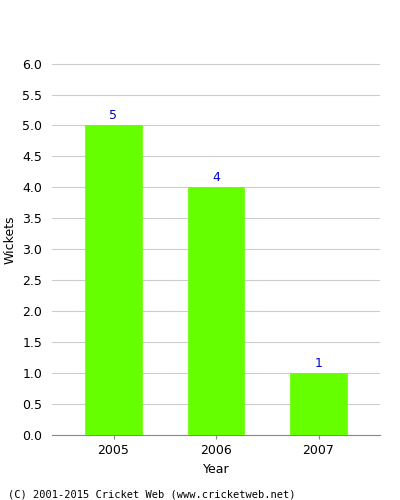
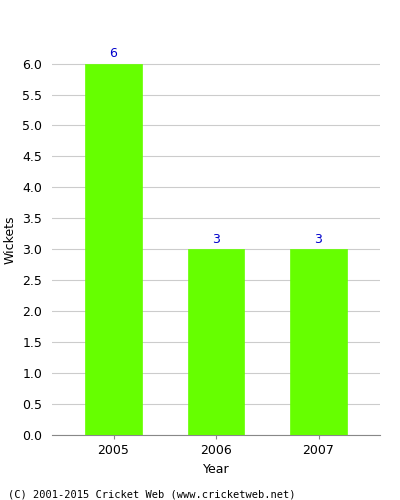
2005: 5 -> 6
2006: 4 -> 3
2007: 1 -> 3
